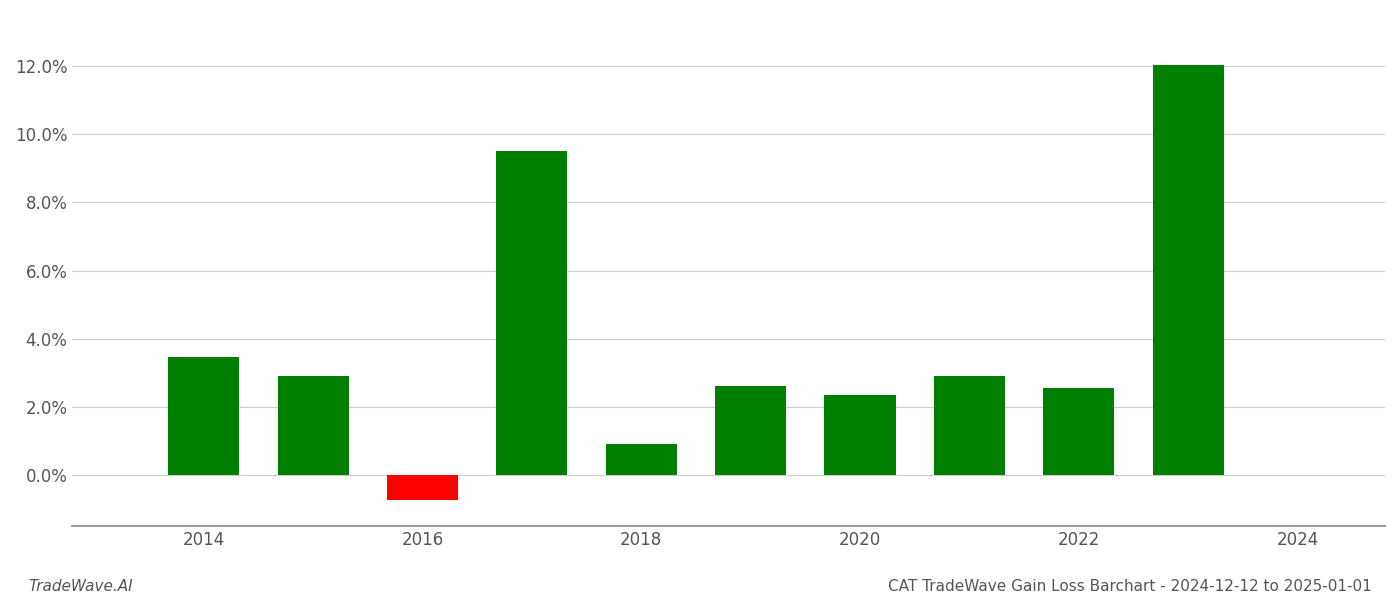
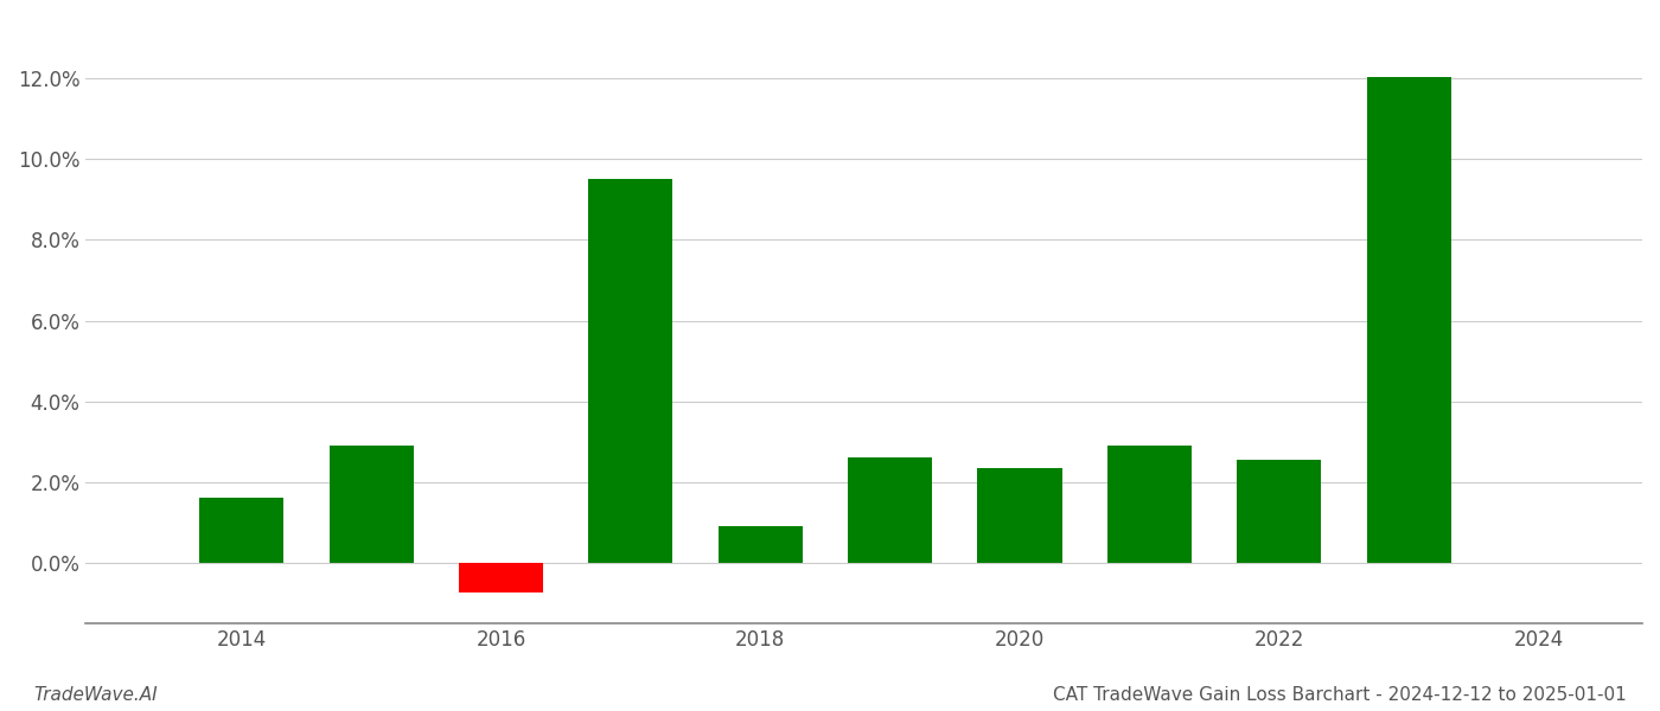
2014: 3.45% -> 1.62%
